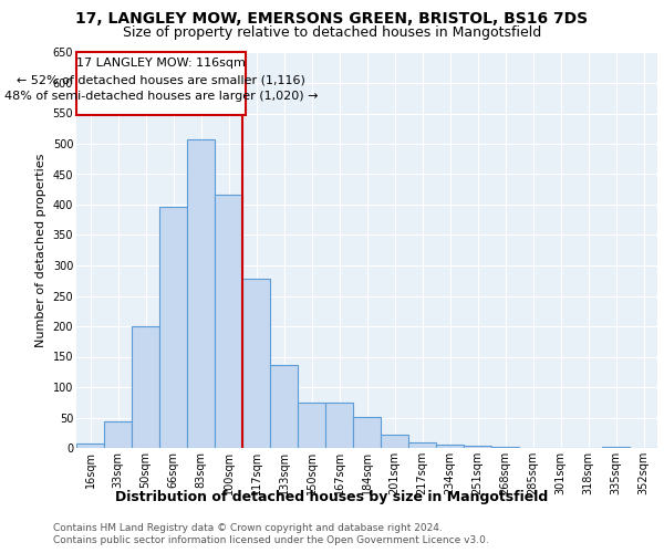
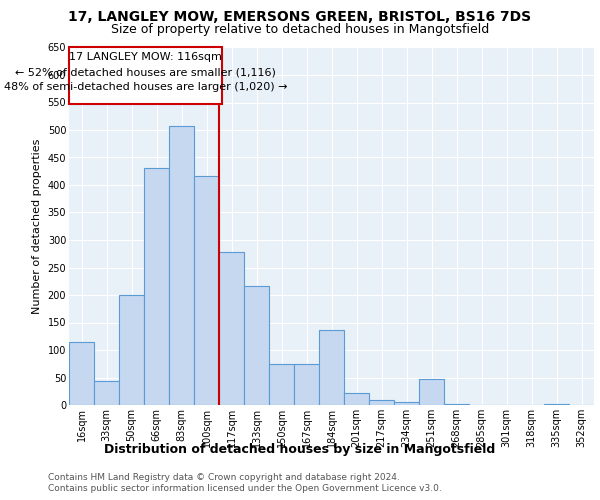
16sqm: 8 -> 114
66sqm: 397 -> 430
133sqm: 137 -> 216
184sqm: 51 -> 136
251sqm: 4 -> 48
